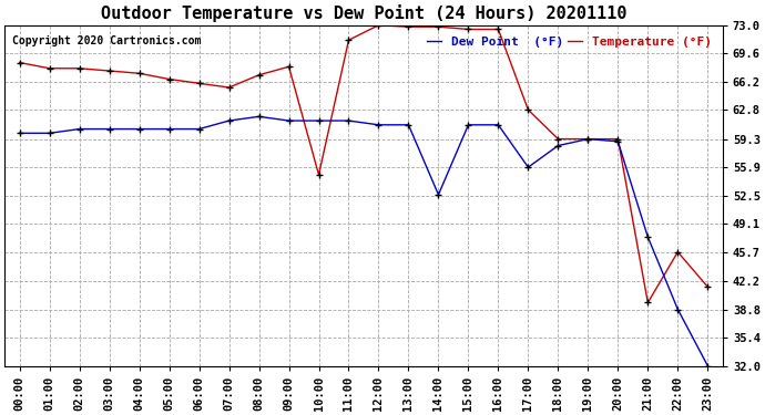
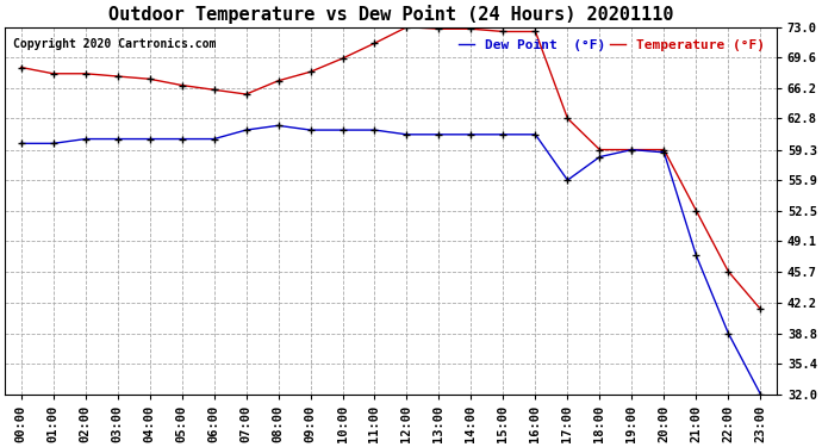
Temperature (°F)/10:00: 55.0 -> 69.5
Dew Point (°F)/14:00: 52.6 -> 61.0
Temperature (°F)/21:00: 39.6 -> 52.5
